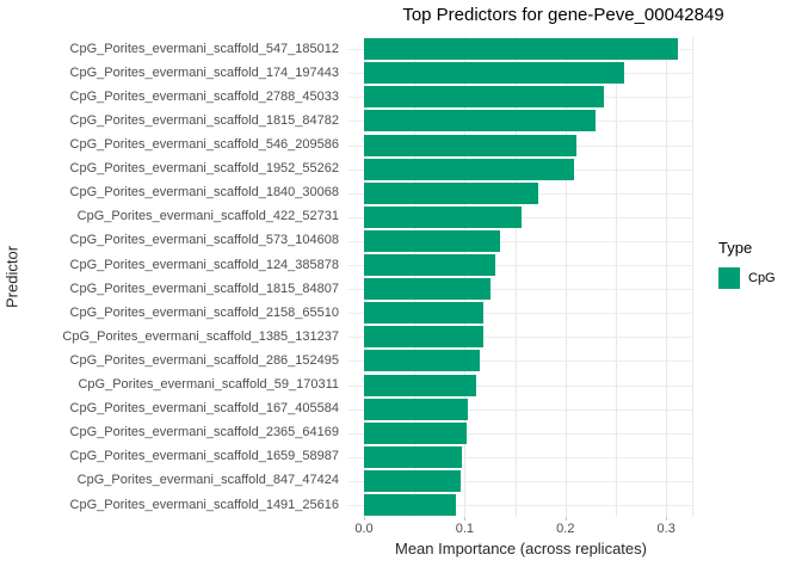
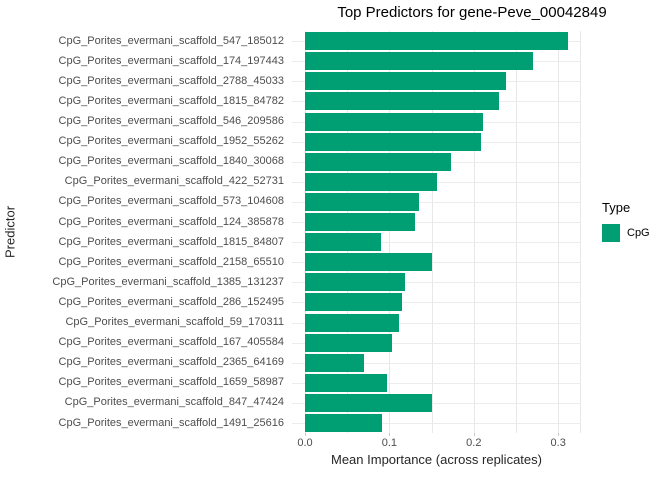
CpG_Porites_evermani_scaffold_174_197443: 0.26 -> 0.27
CpG_Porites_evermani_scaffold_1815_84807: 0.13 -> 0.09
CpG_Porites_evermani_scaffold_2158_65510: 0.12 -> 0.15
CpG_Porites_evermani_scaffold_2365_64169: 0.10 -> 0.07
CpG_Porites_evermani_scaffold_847_47424: 0.10 -> 0.15
